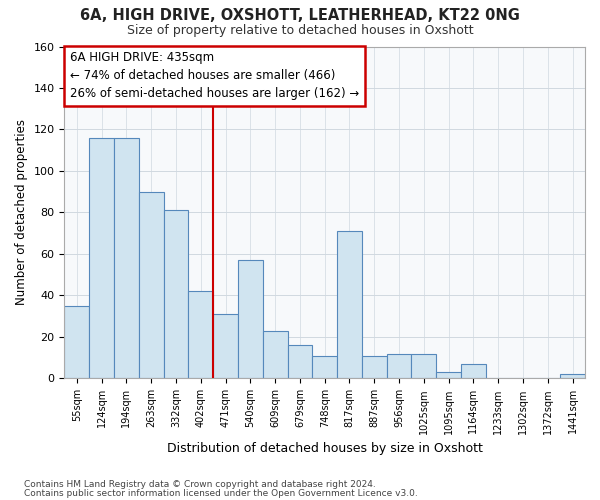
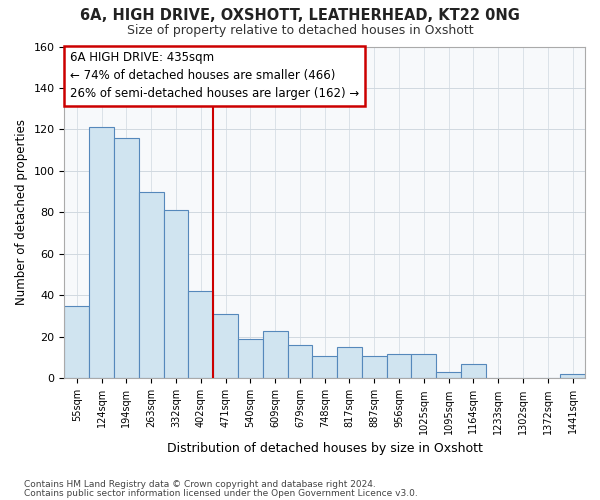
124sqm: 116 -> 121
540sqm: 57 -> 19
817sqm: 71 -> 15
